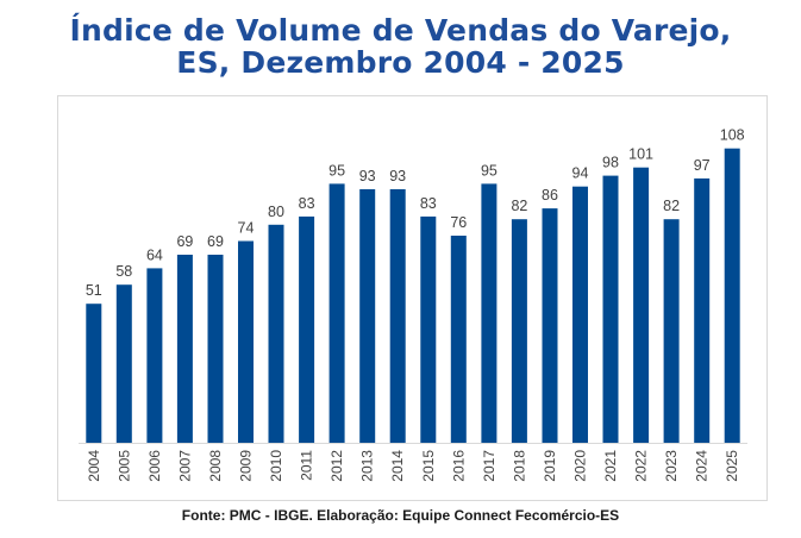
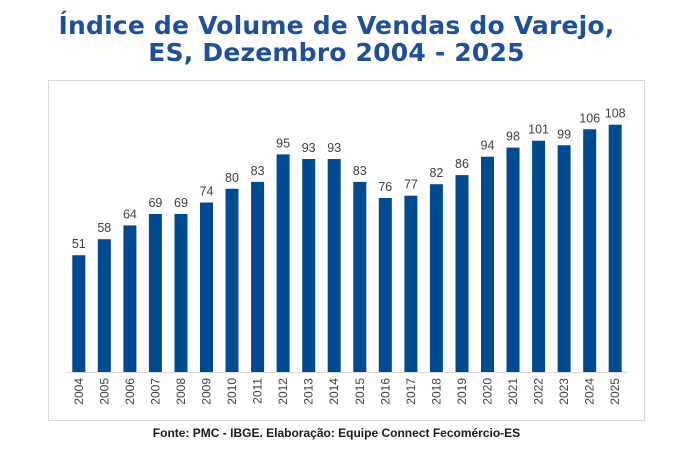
2017: 95 -> 77
2023: 82 -> 99
2024: 97 -> 106
